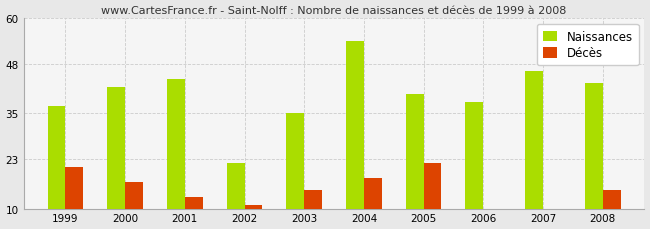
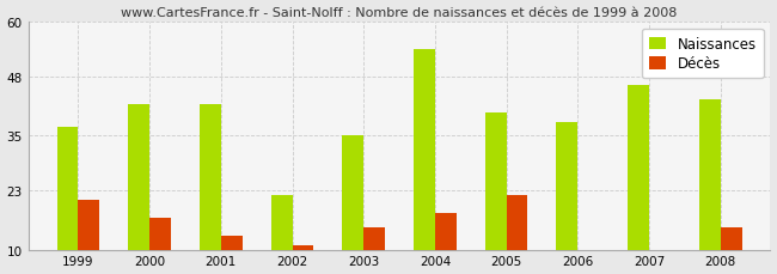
Naissances/2001: 44 -> 42
